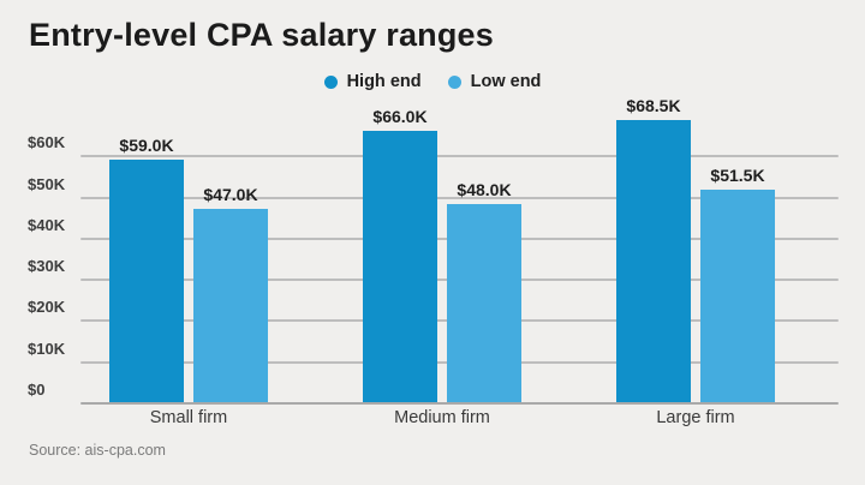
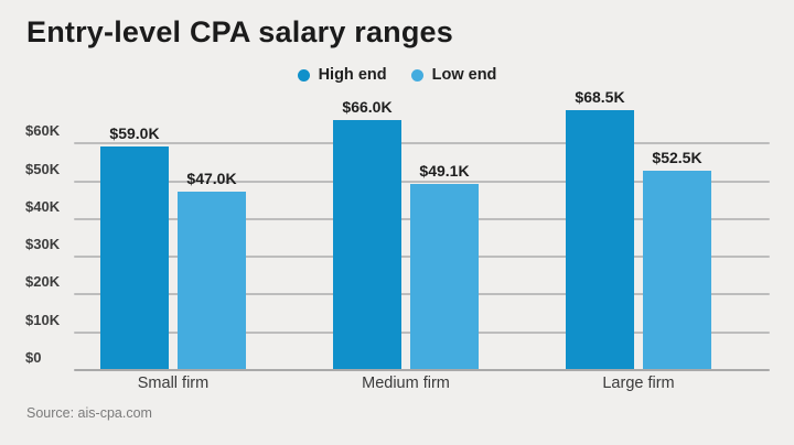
Low end/Medium firm: $48.0K -> $49.1K
Low end/Large firm: $51.5K -> $52.5K
